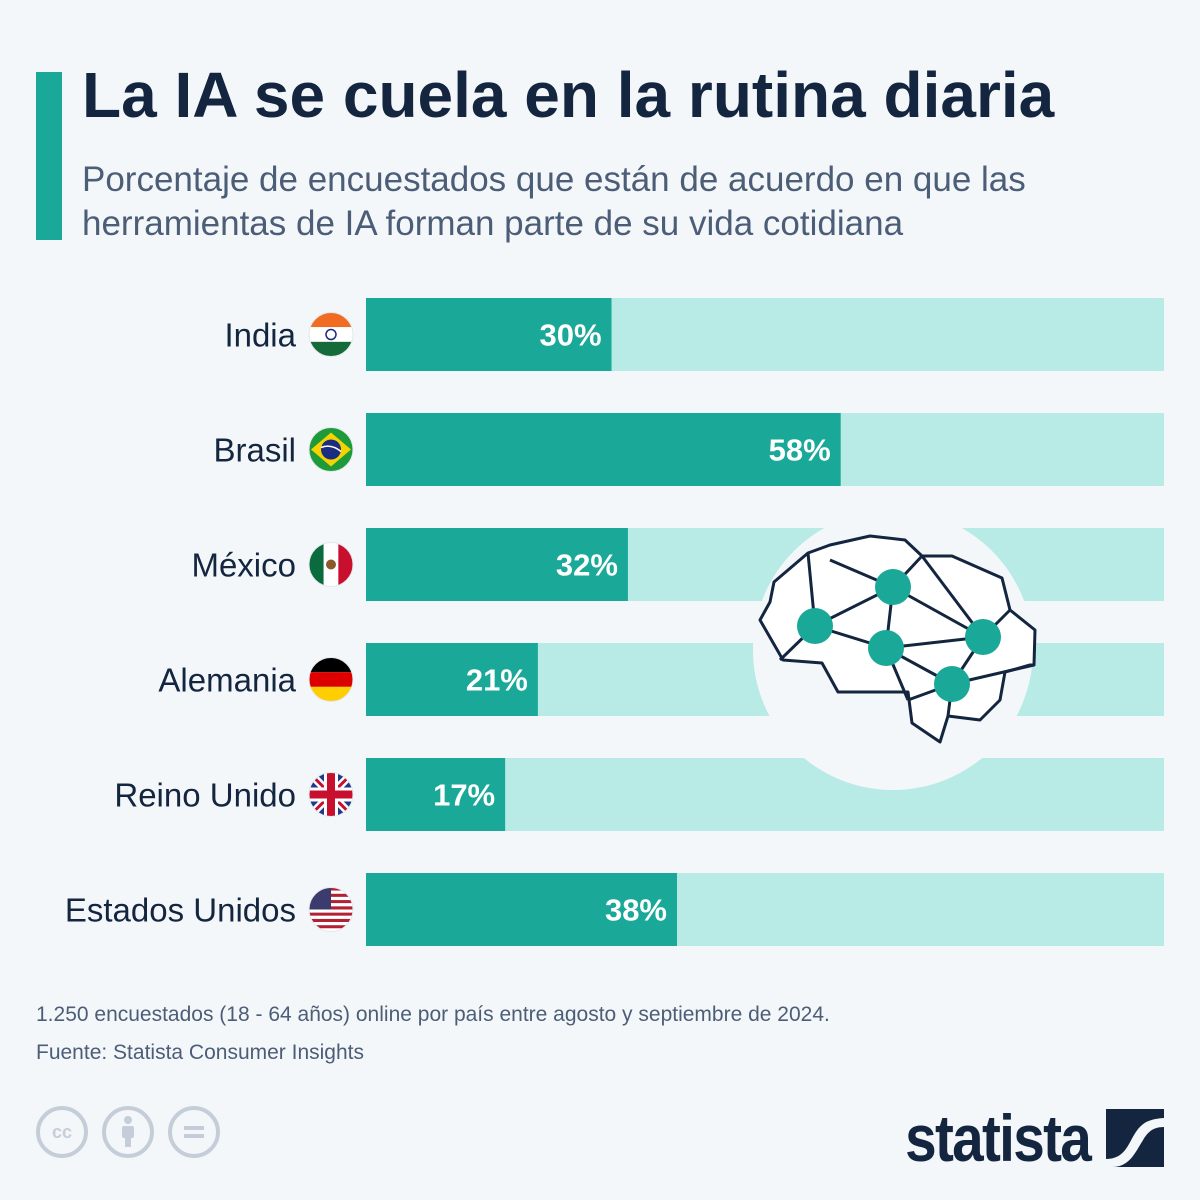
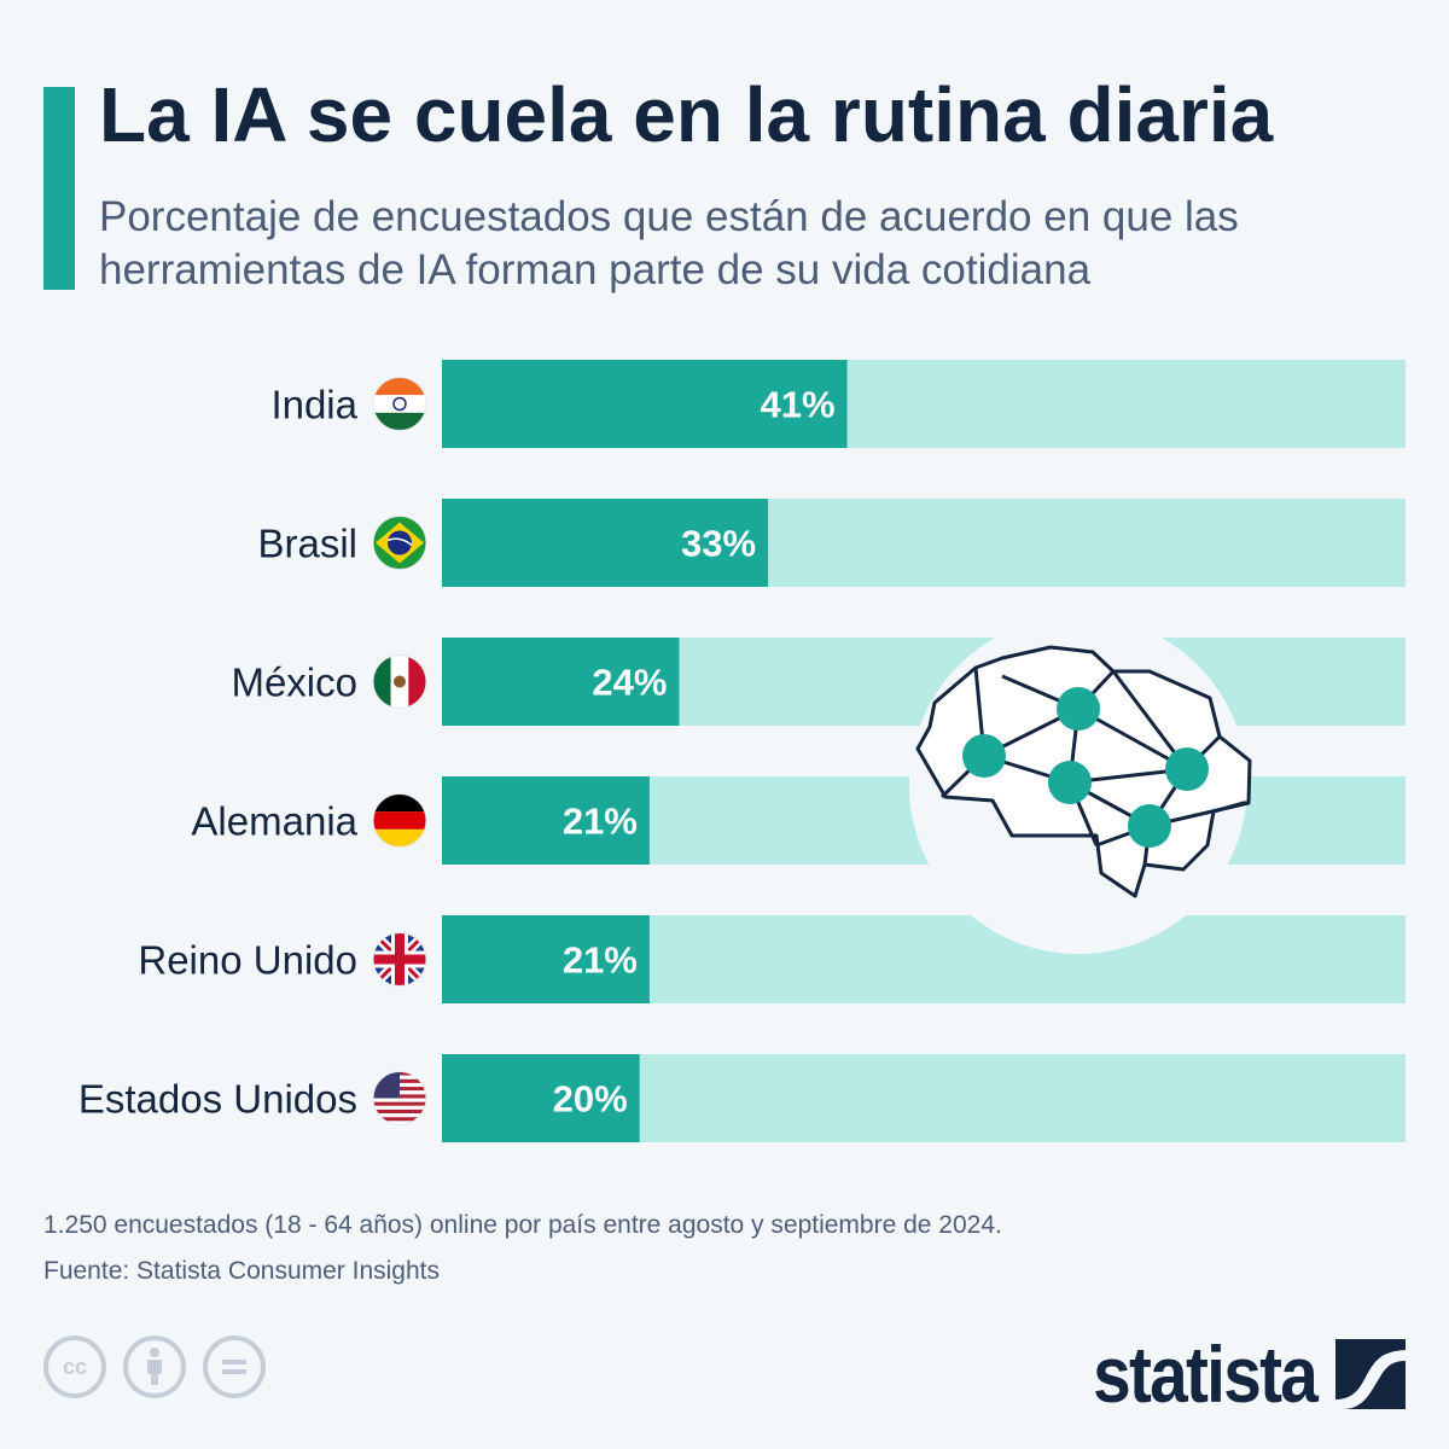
India: 30% -> 41%
Brasil: 58% -> 33%
México: 32% -> 24%
Reino Unido: 17% -> 21%
Estados Unidos: 38% -> 20%
